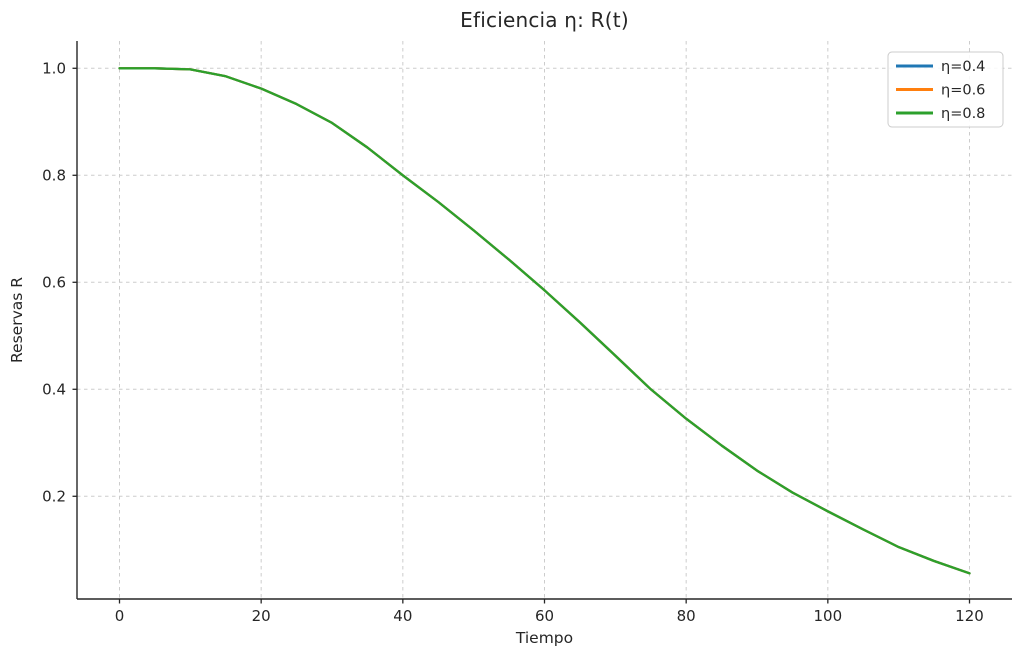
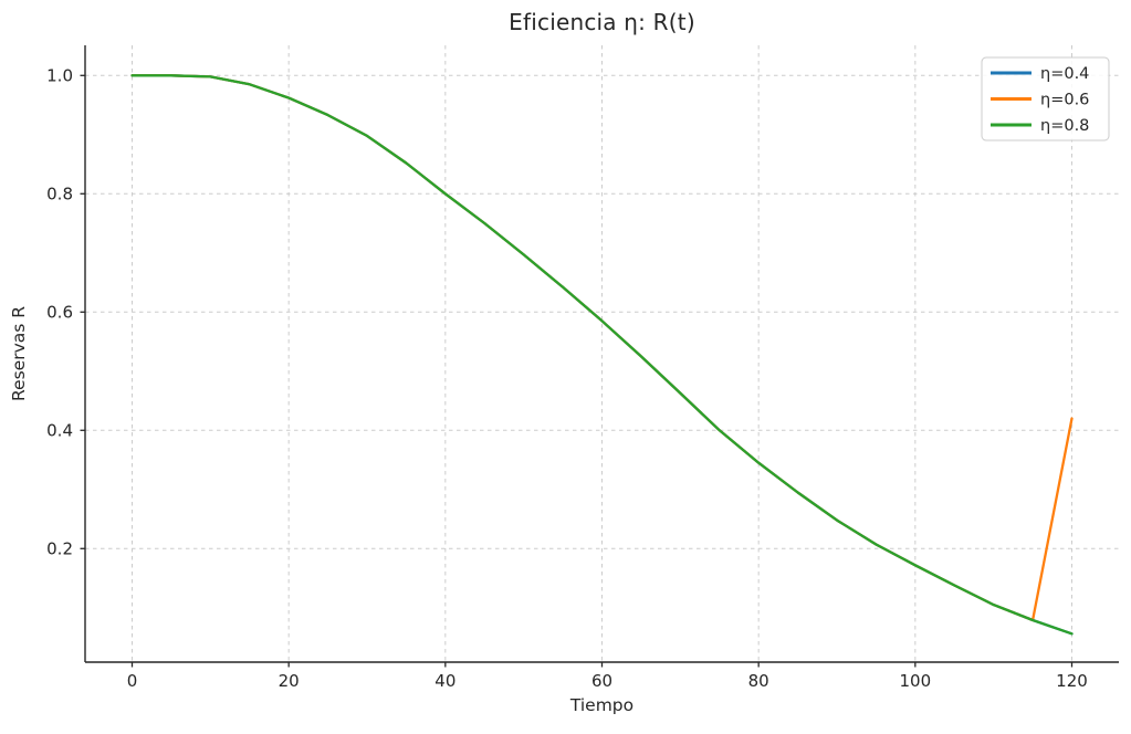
η=0.6/120: 0.06 -> 0.42
